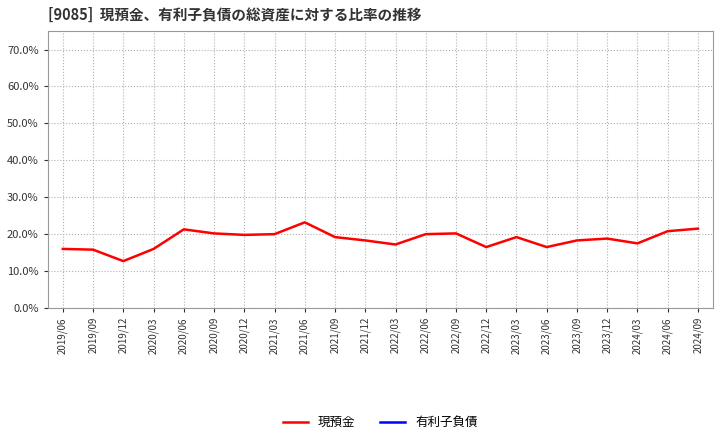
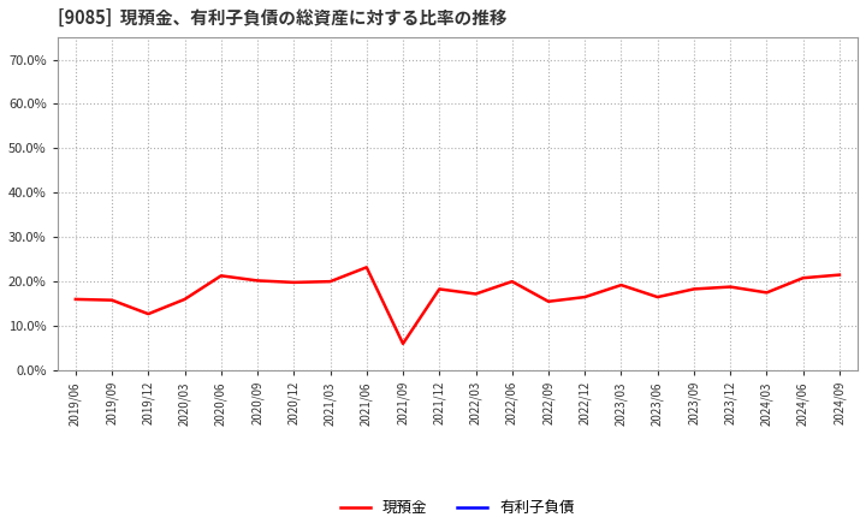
2021/09: 19.2% -> 6.0%
2022/09: 20.2% -> 15.5%
